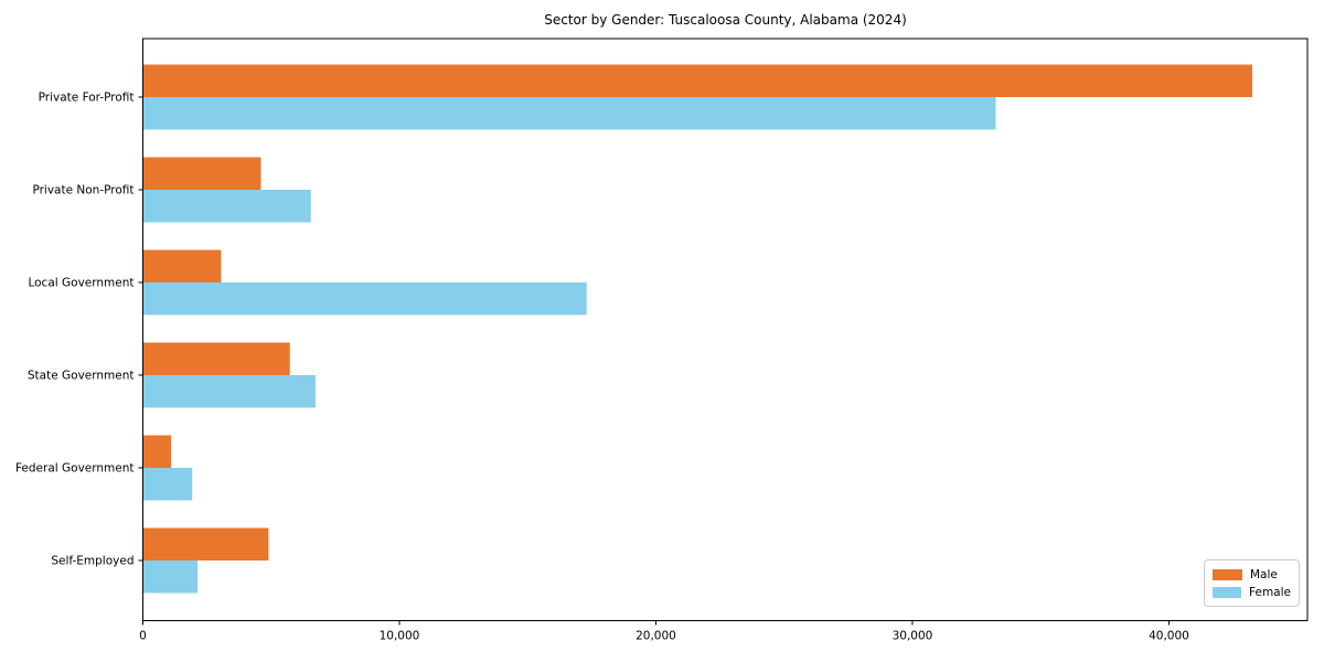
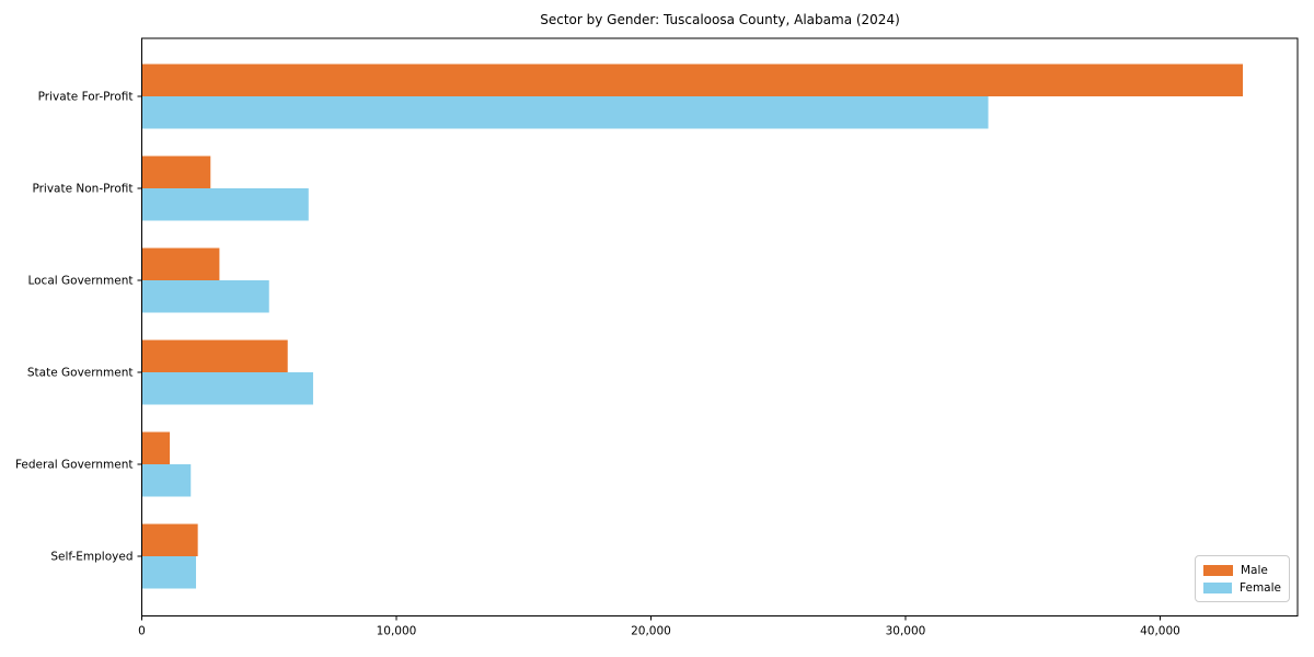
Male/Private Non-Profit: 4600 -> 2700
Female/Local Government: 17300 -> 5000
Male/Self-Employed: 4900 -> 2200
